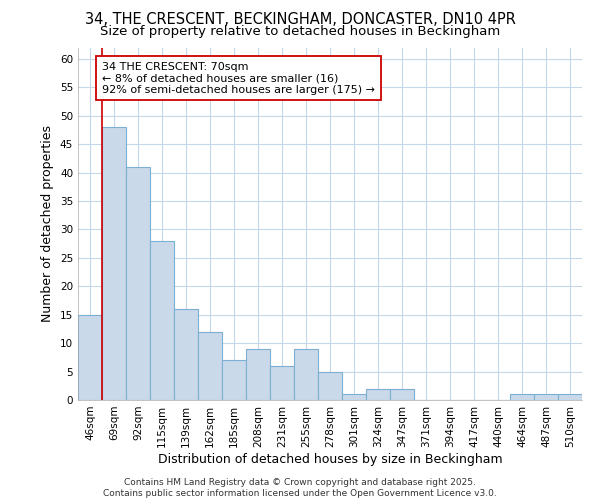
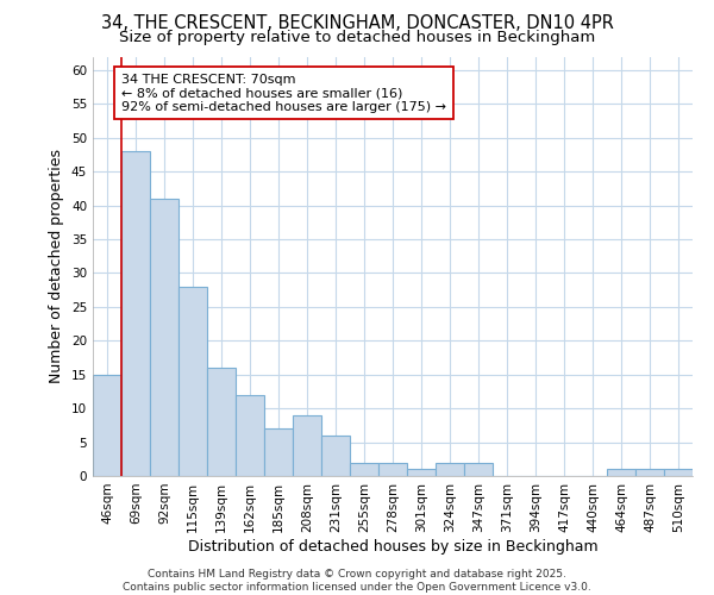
255sqm: 9 -> 2
278sqm: 5 -> 2
